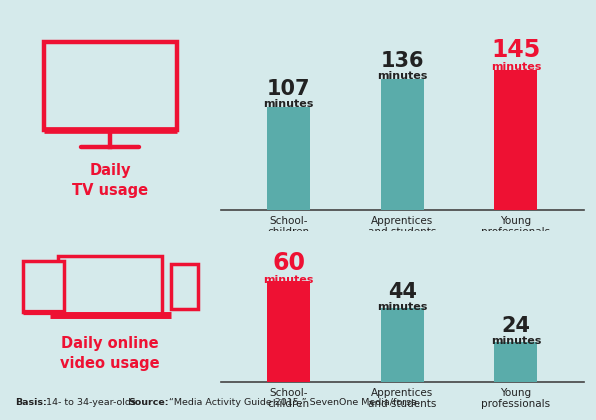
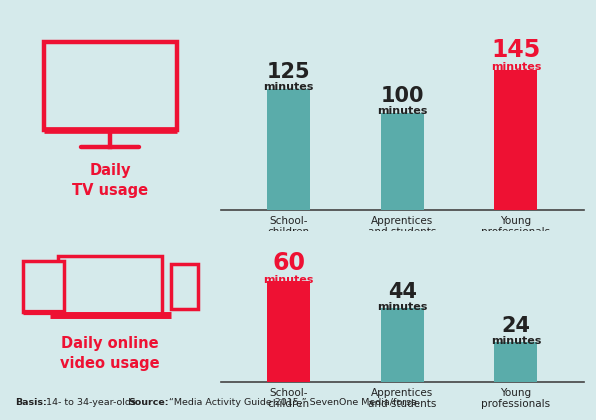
School- children: 107 -> 125
Apprentices and students: 136 -> 100
